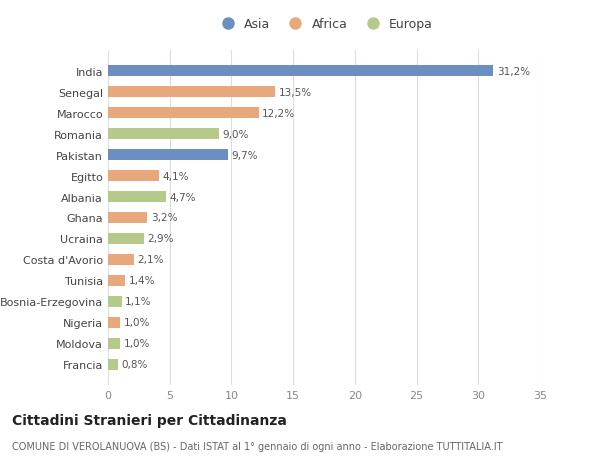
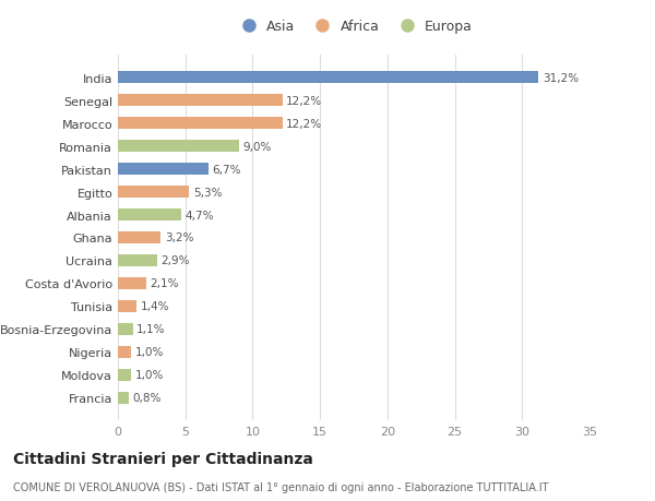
Senegal: 13,5% -> 12,2%
Pakistan: 9,7% -> 6,7%
Egitto: 4,1% -> 5,3%
